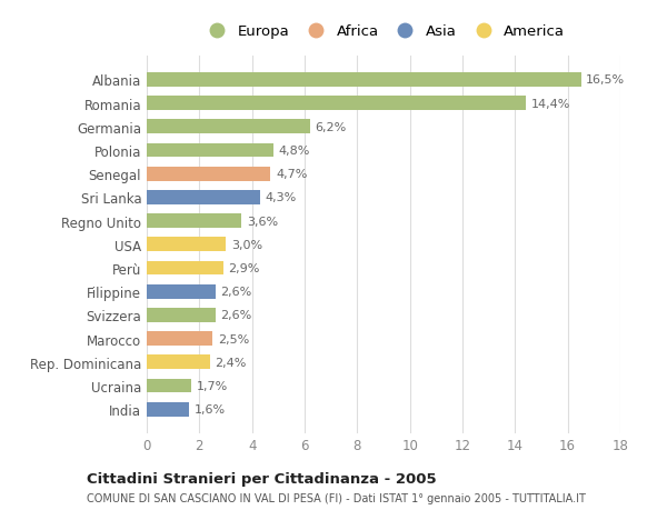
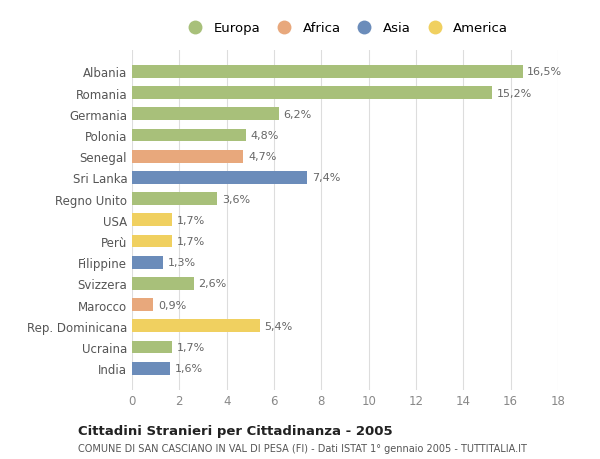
Romania: 14,4% -> 15,2%
Sri Lanka: 4,3% -> 7,4%
USA: 3,0% -> 1,7%
Perù: 2,9% -> 1,7%
Filippine: 2,6% -> 1,3%
Marocco: 2,5% -> 0,9%
Rep. Dominicana: 2,4% -> 5,4%
